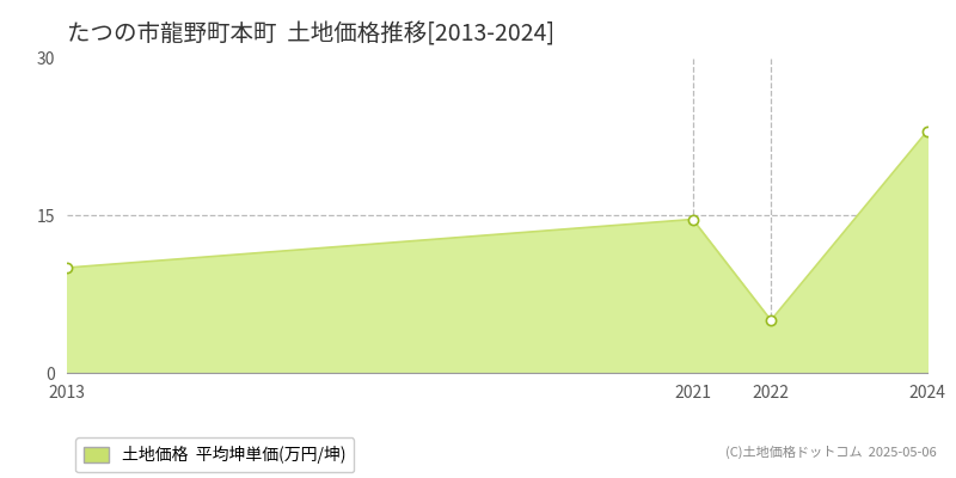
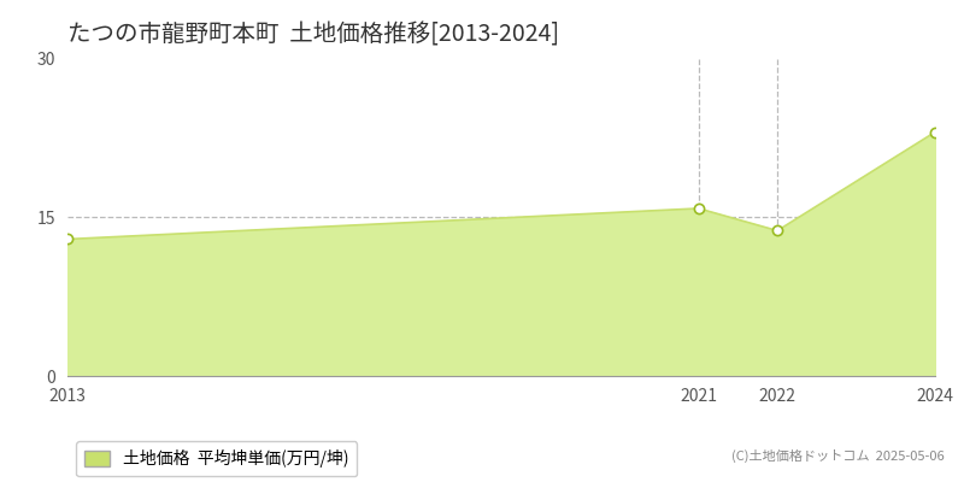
2013: 10.0 -> 12.9
2021: 14.6 -> 15.8
2022: 5.0 -> 13.7
